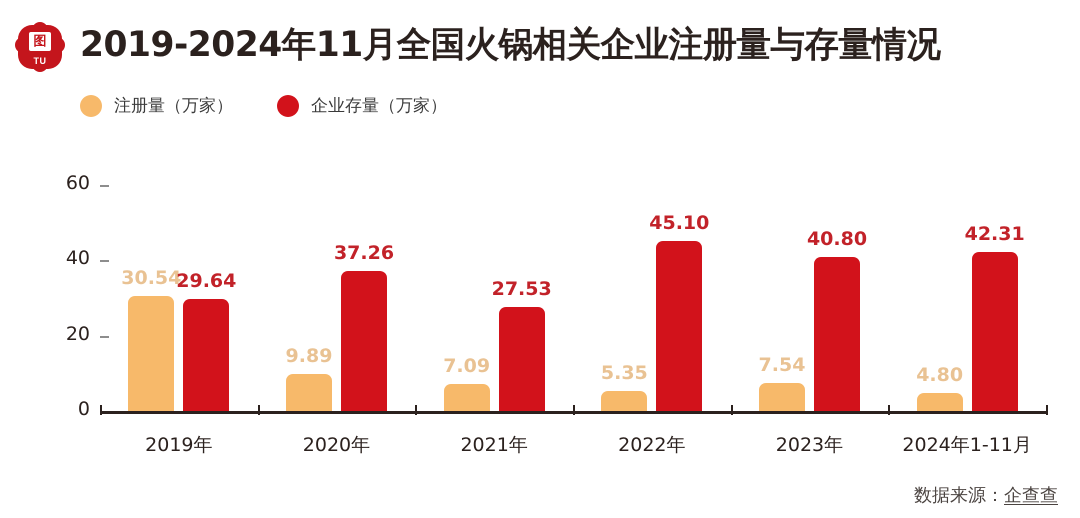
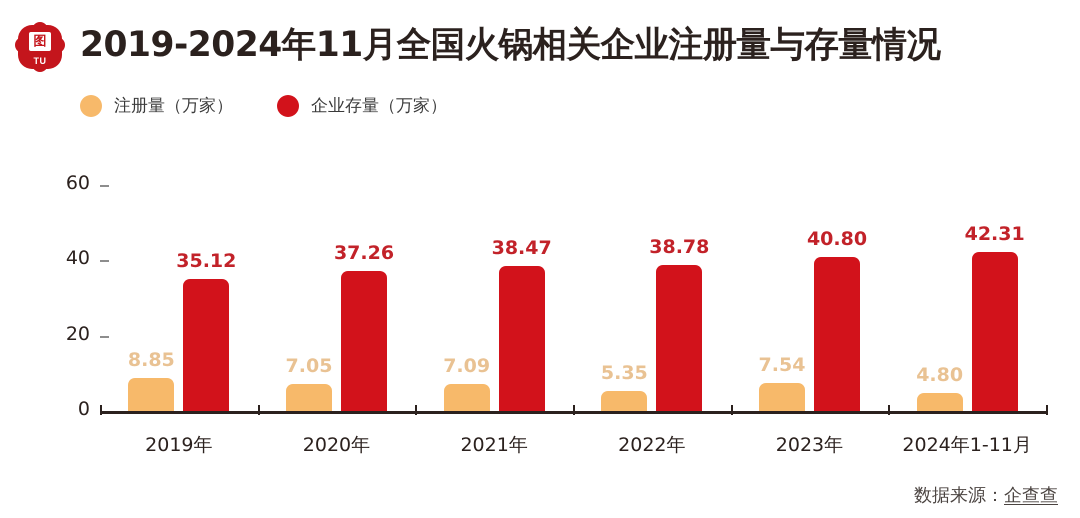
注册量（万家）/2019年: 30.54 -> 8.85
企业存量（万家）/2019年: 29.64 -> 35.12
注册量（万家）/2020年: 9.89 -> 7.05
企业存量（万家）/2021年: 27.53 -> 38.47
企业存量（万家）/2022年: 45.10 -> 38.78
